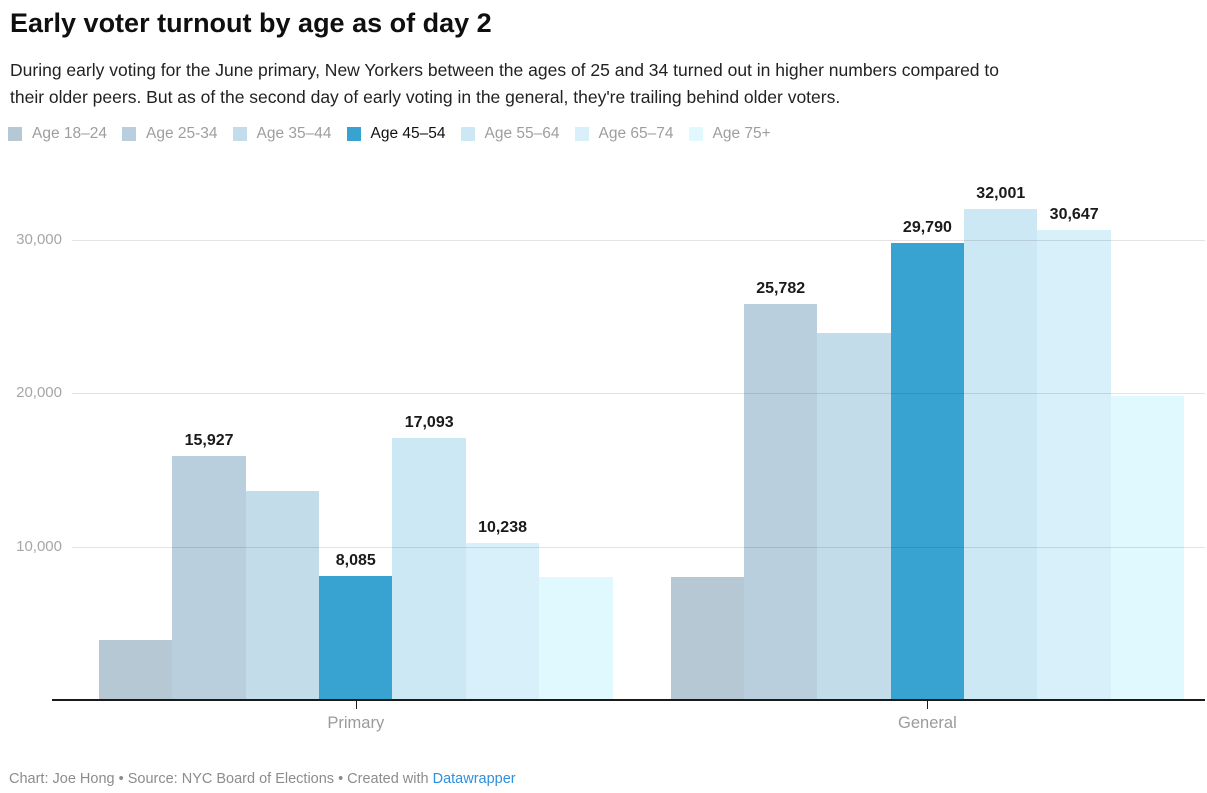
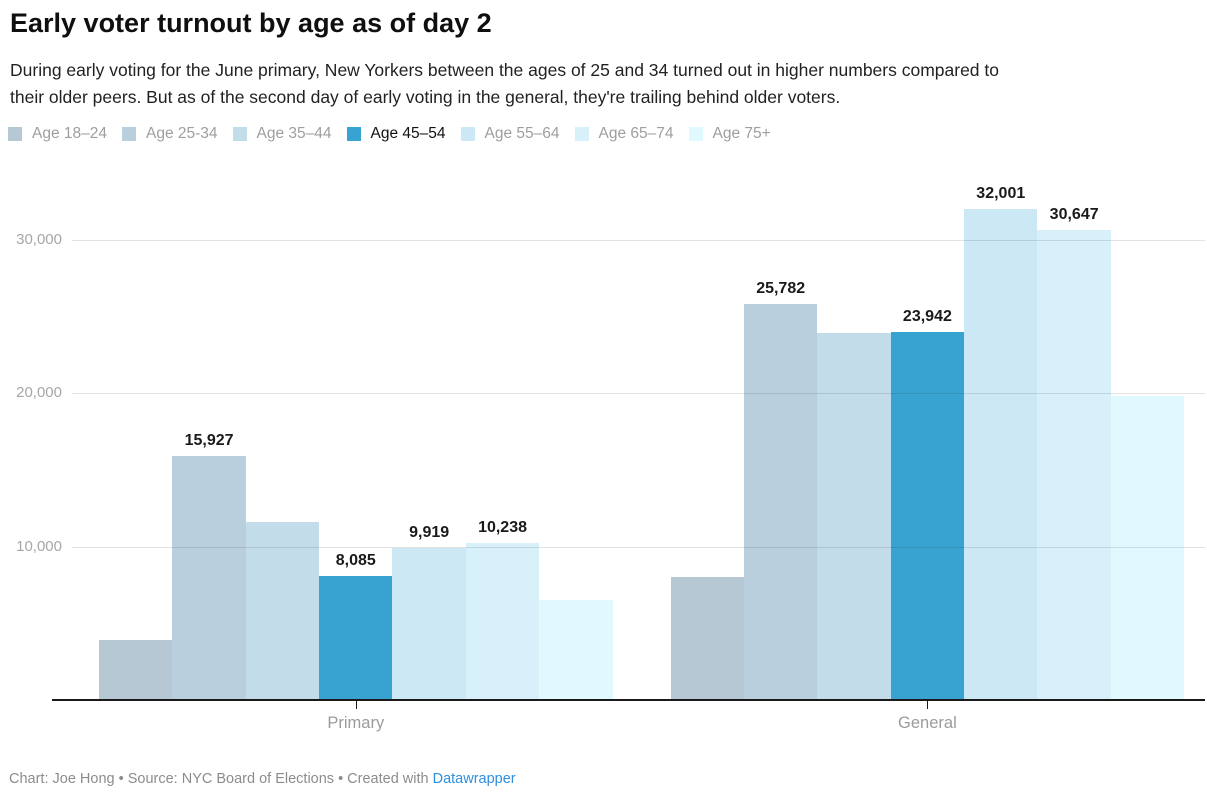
Age 35–44/Primary: 13600 -> 11600
Age 55–64/Primary: 17,093 -> 9,919
Age 75+/Primary: 8000 -> 6500
Age 45–54/General: 29,790 -> 23,942
